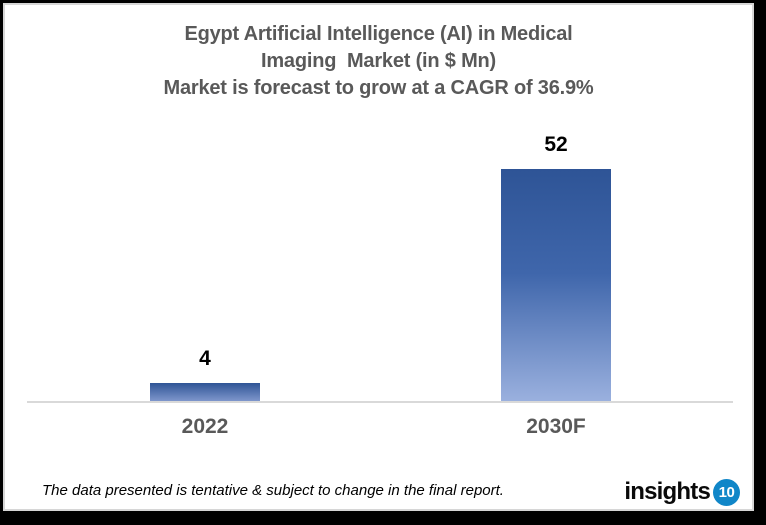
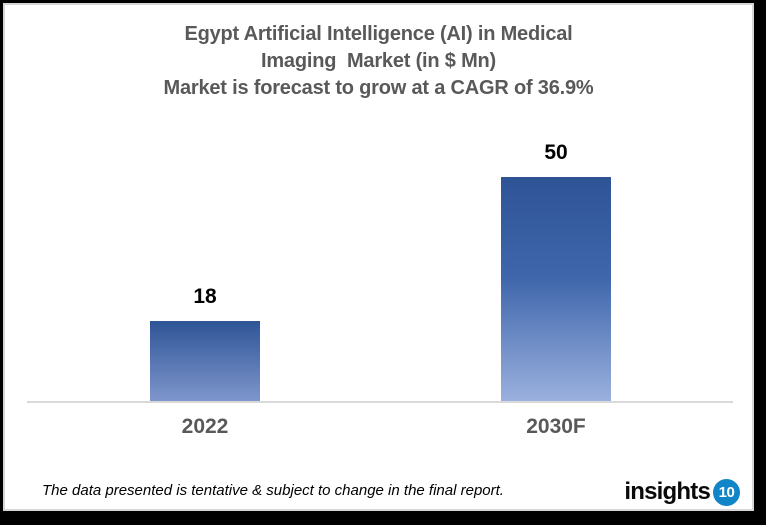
2022: 4 -> 18
2030F: 52 -> 50
